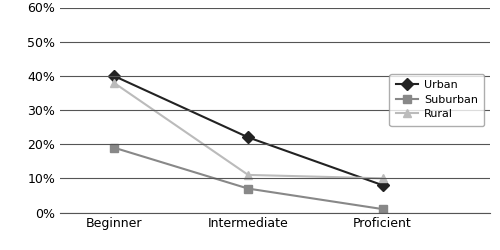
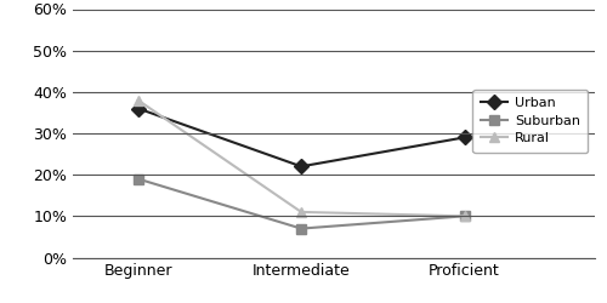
Urban/Beginner: 40% -> 36%
Urban/Proficient: 8% -> 29%
Suburban/Proficient: 1% -> 10%
